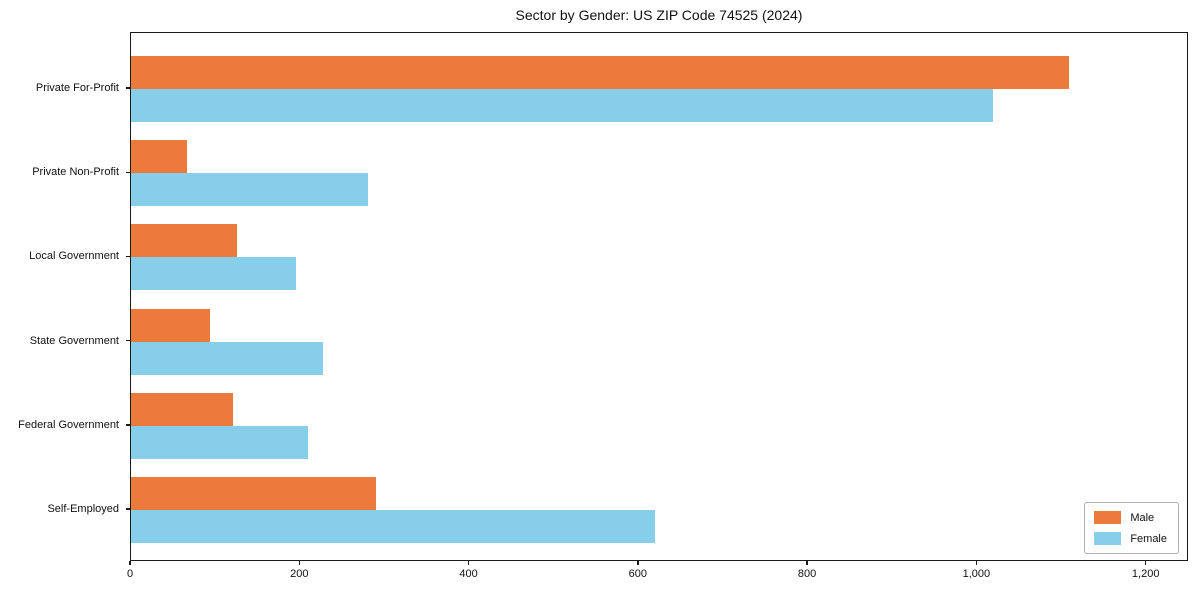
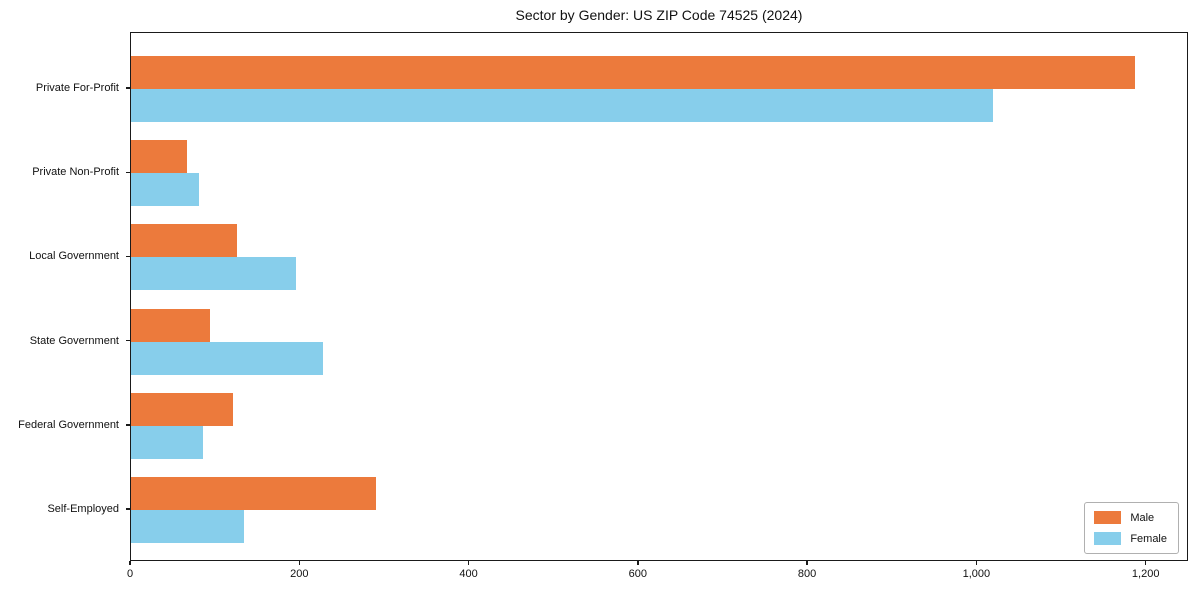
Male/Private For-Profit: 1110 -> 1190
Female/Private Non-Profit: 280 -> 80
Female/Federal Government: 210 -> 80
Female/Self-Employed: 620 -> 130
